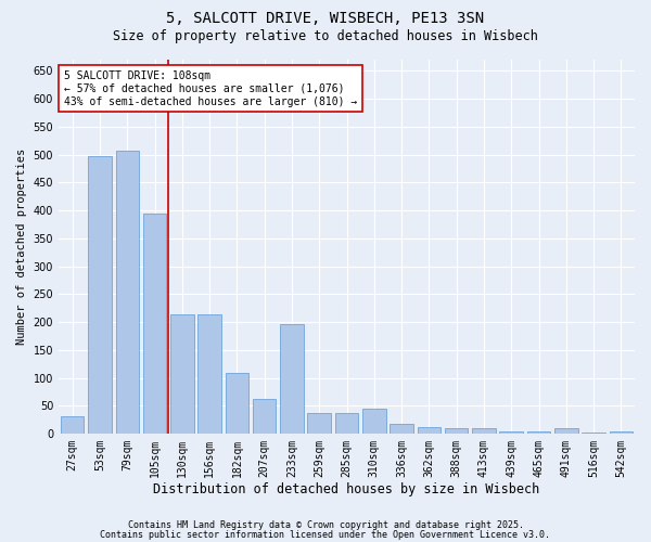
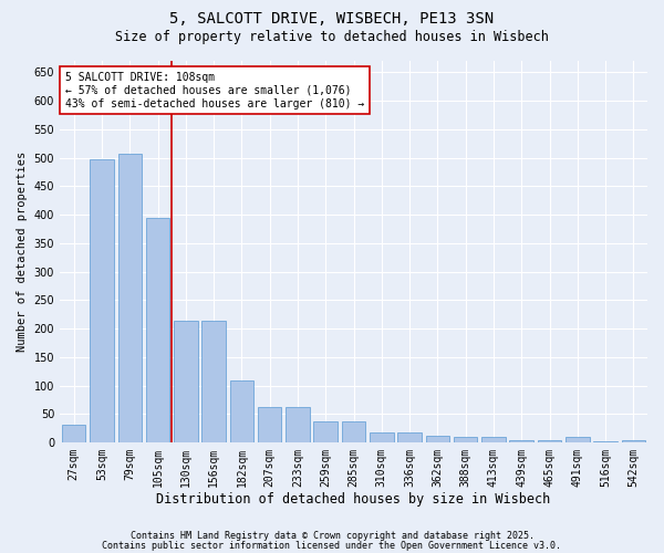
233sqm: 196 -> 63
310sqm: 46 -> 18
